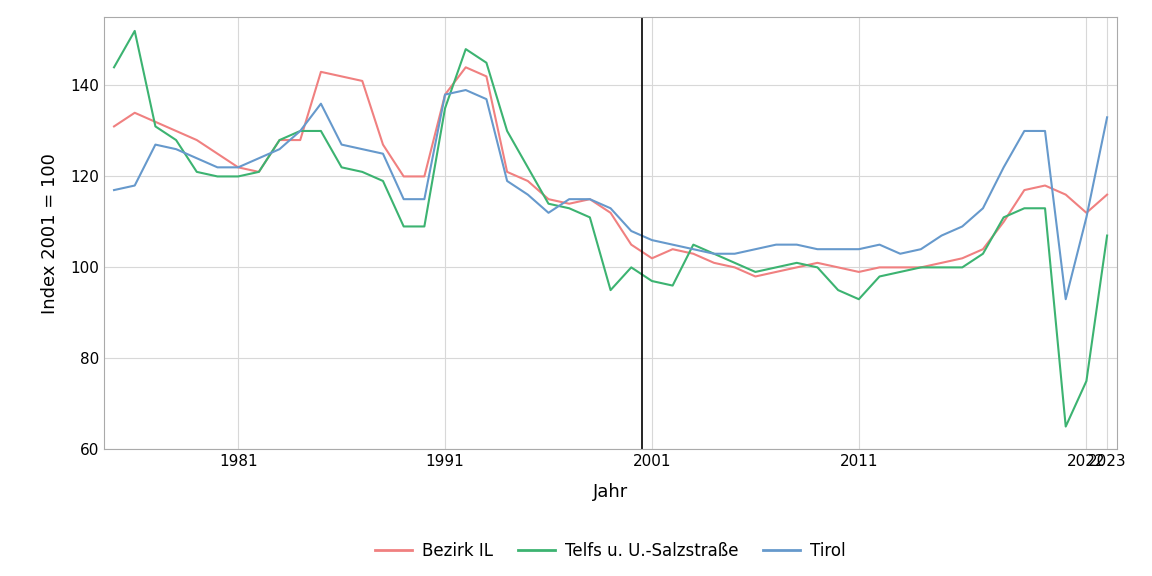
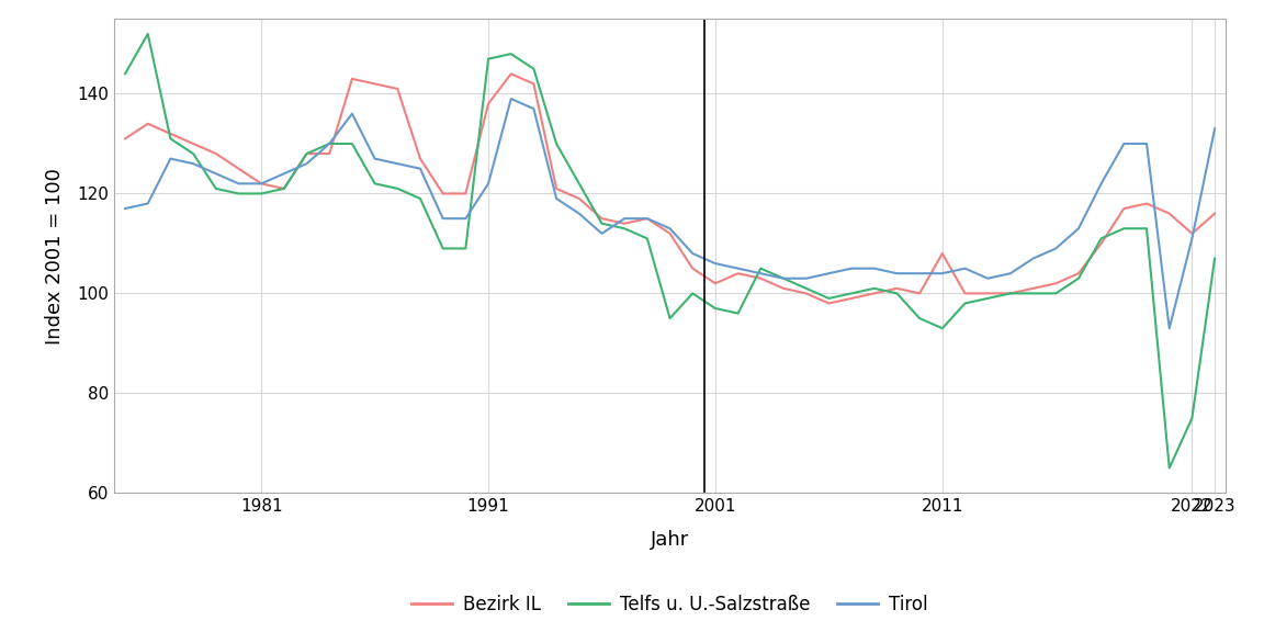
Telfs u. U.-Salzstraße/1991: 135 -> 147
Tirol/1991: 138 -> 122
Bezirk IL/2011: 99 -> 108
